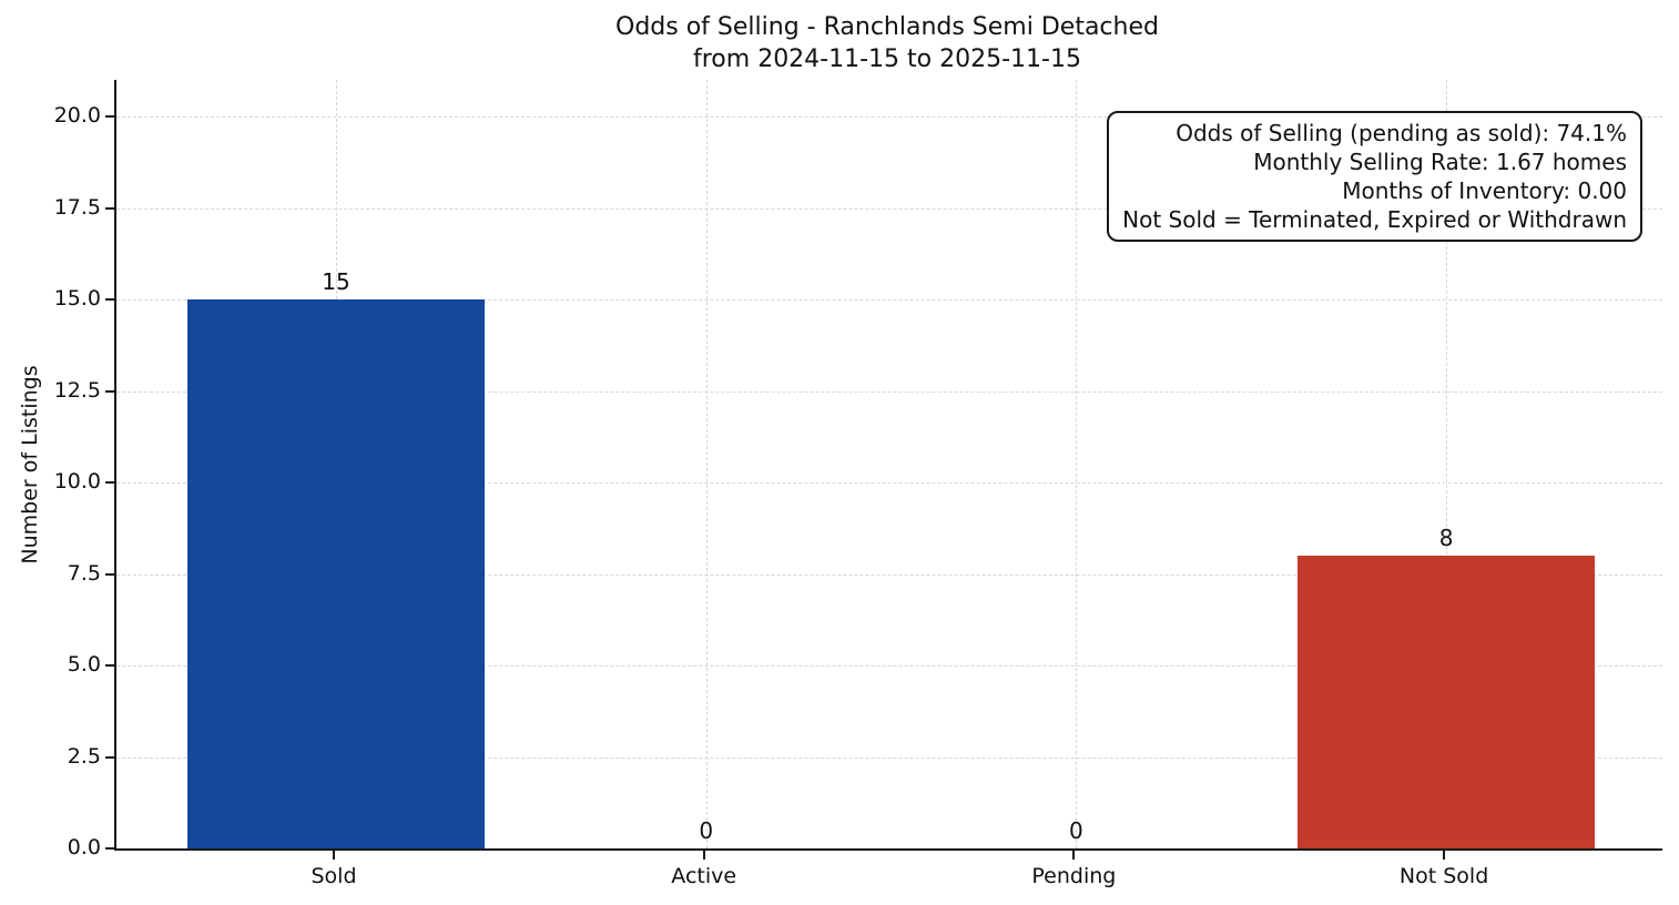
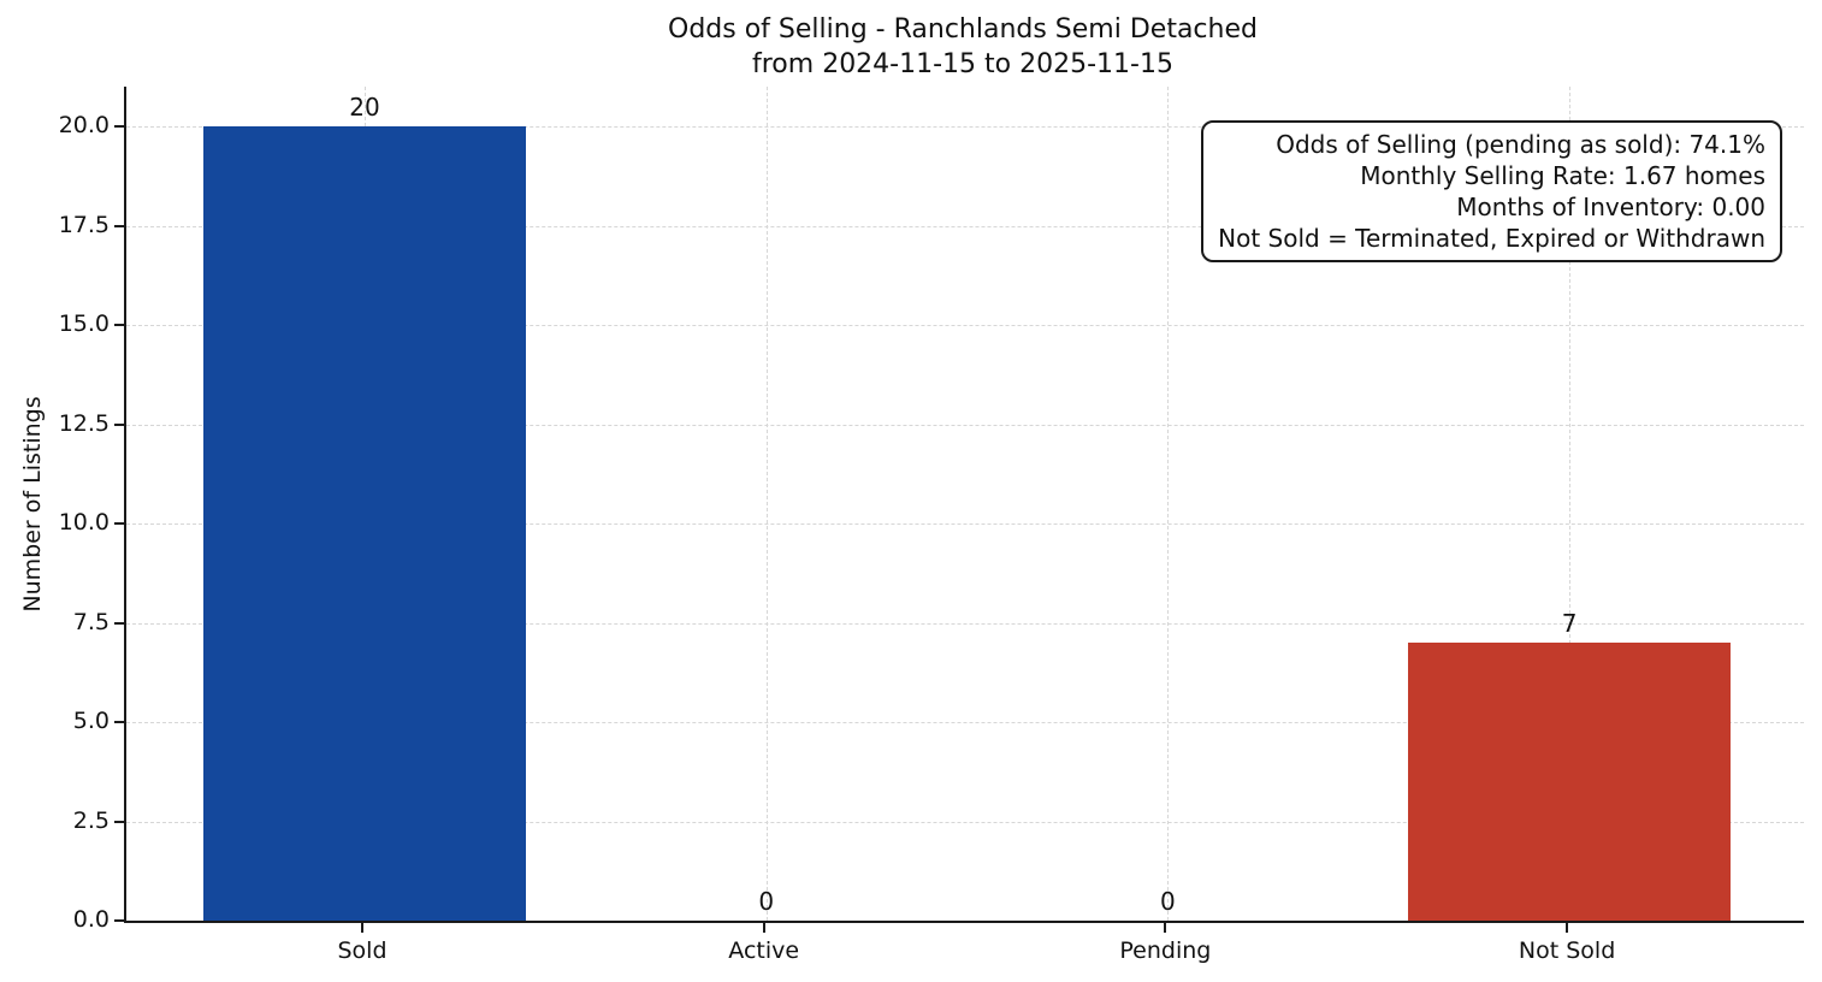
Sold: 15 -> 20
Not Sold: 8 -> 7
